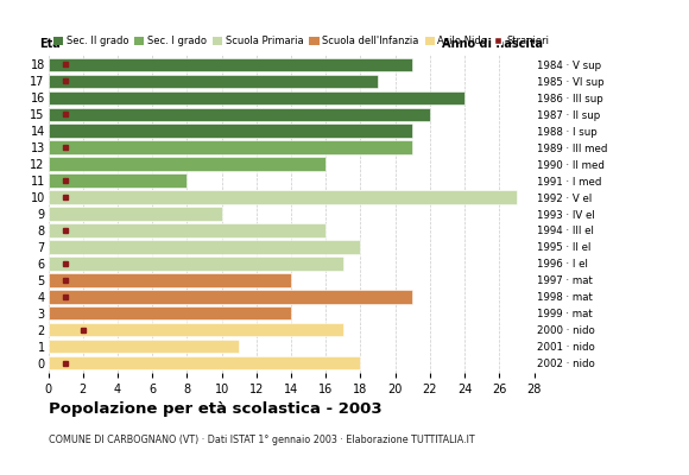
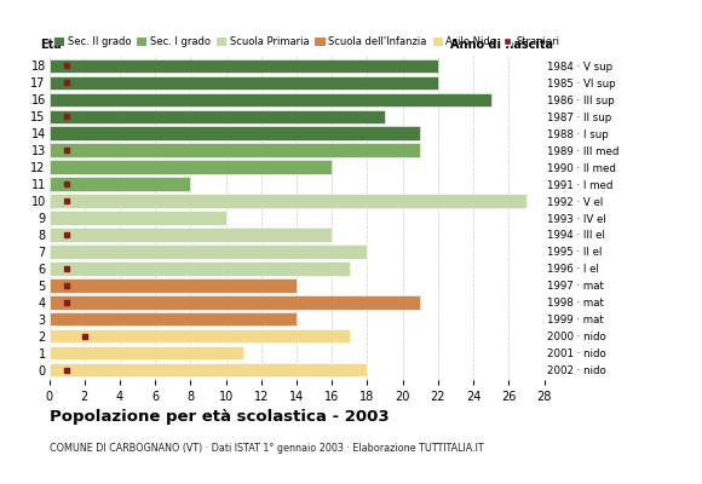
18: 21 -> 22
17: 19 -> 22
16: 24 -> 25
15: 22 -> 19
